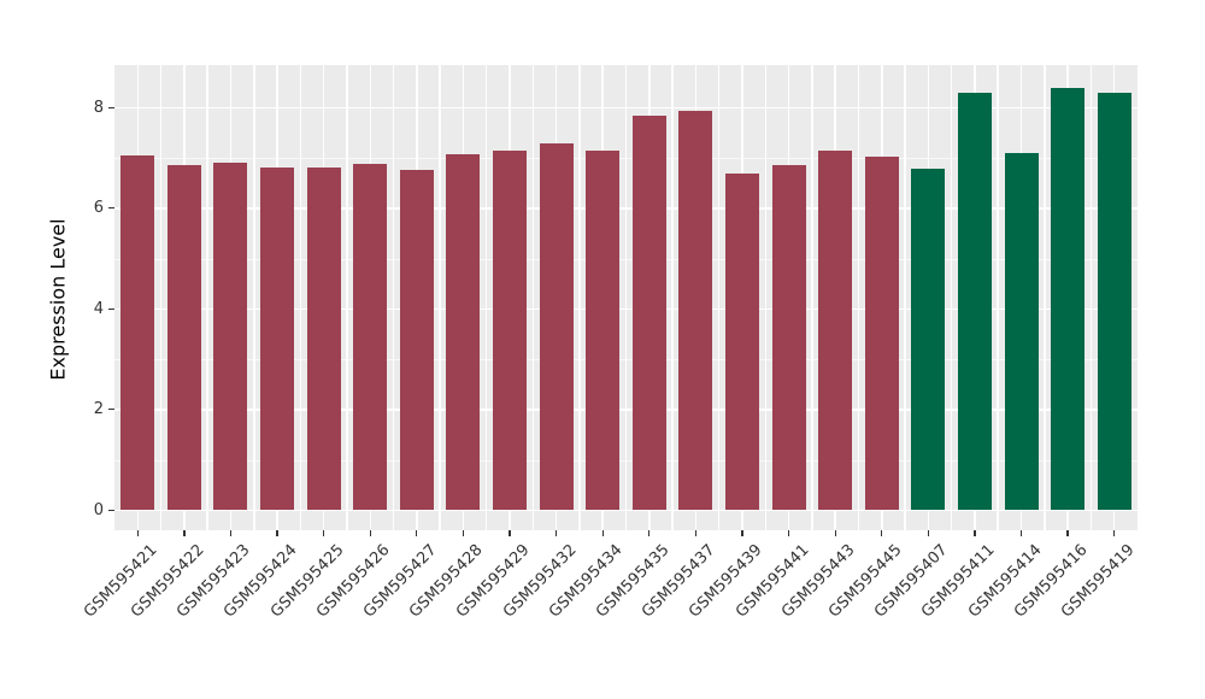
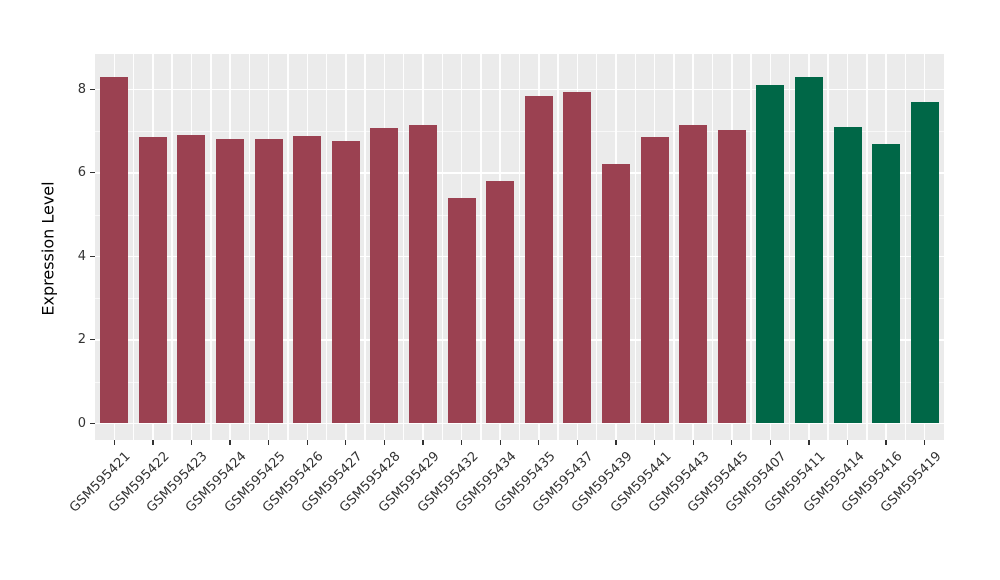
GSM595421: 7.0 -> 8.3
GSM595432: 7.3 -> 5.4
GSM595434: 7.2 -> 5.8
GSM595439: 6.7 -> 6.2
GSM595407: 6.8 -> 8.1
GSM595416: 8.4 -> 6.7
GSM595419: 8.3 -> 7.7
